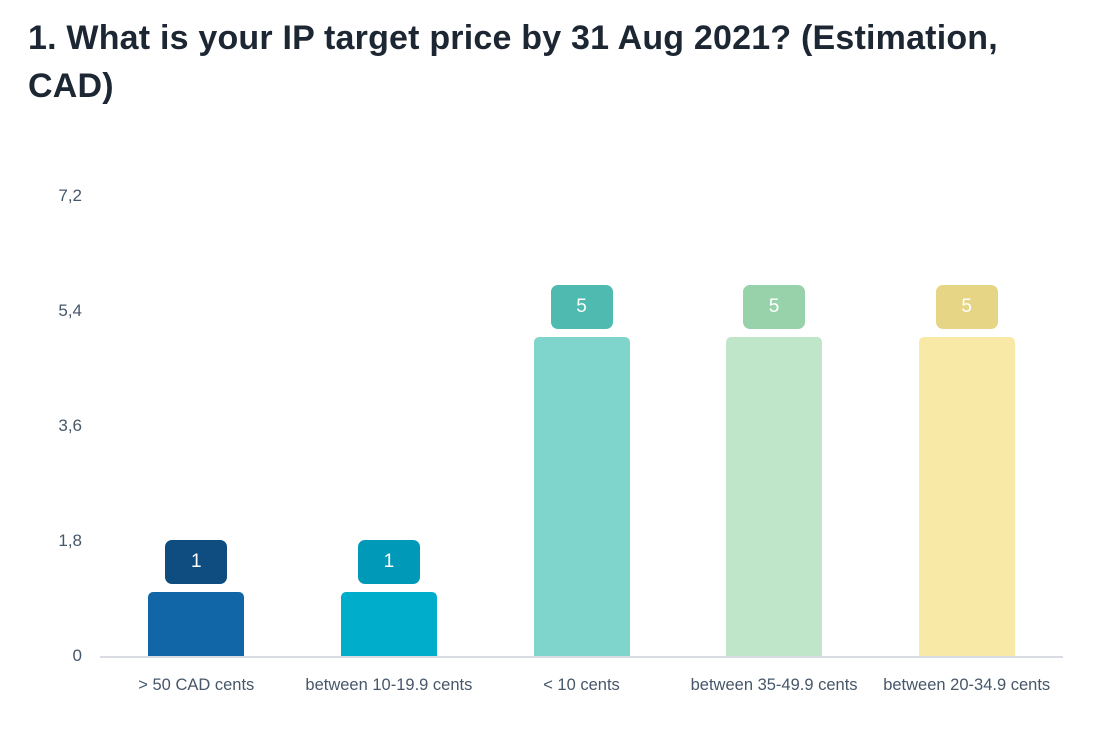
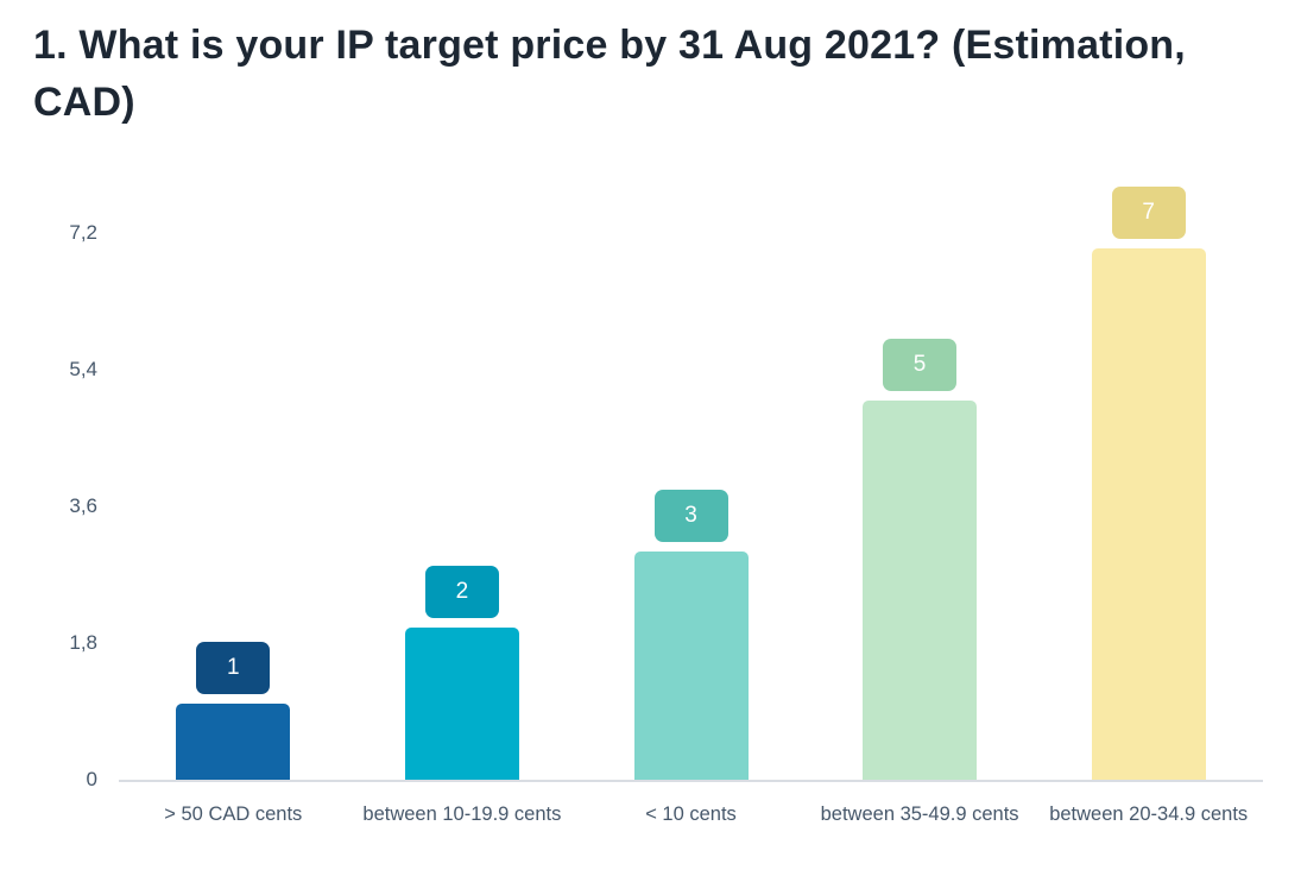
between 10-19.9 cents: 1 -> 2
< 10 cents: 5 -> 3
between 20-34.9 cents: 5 -> 7
